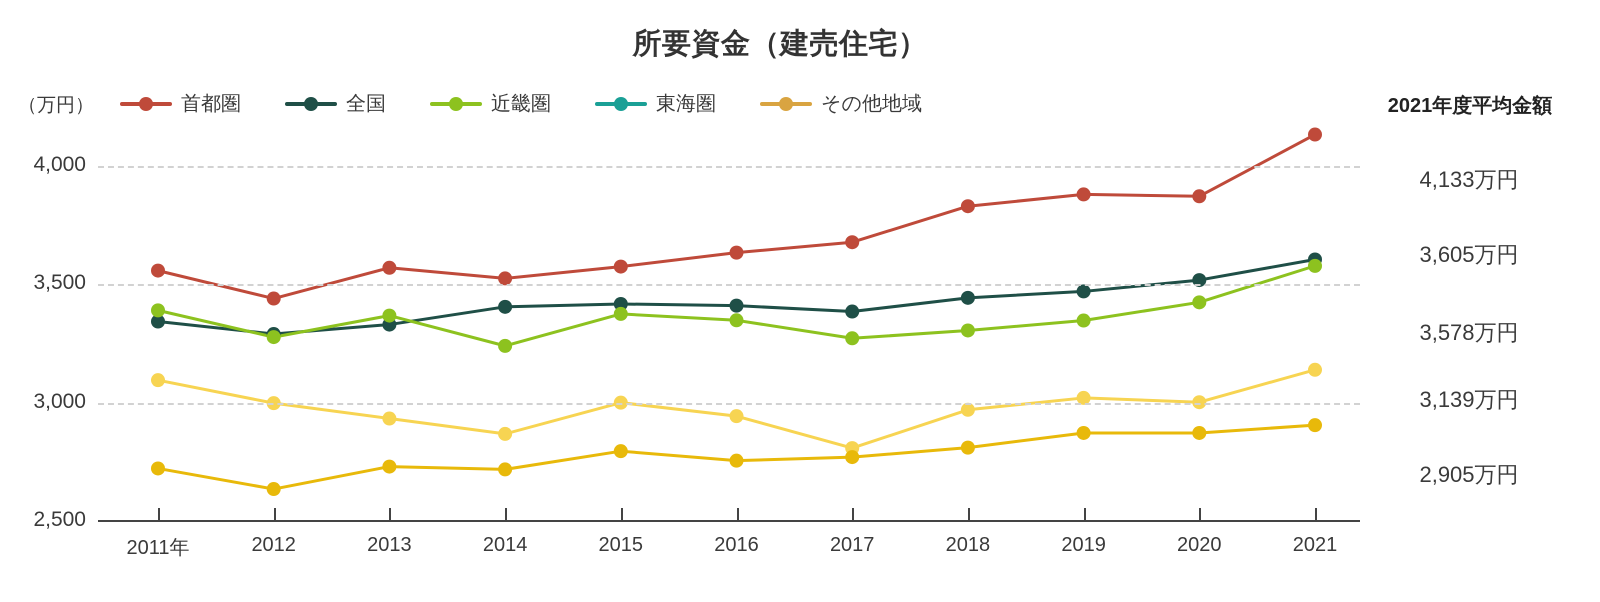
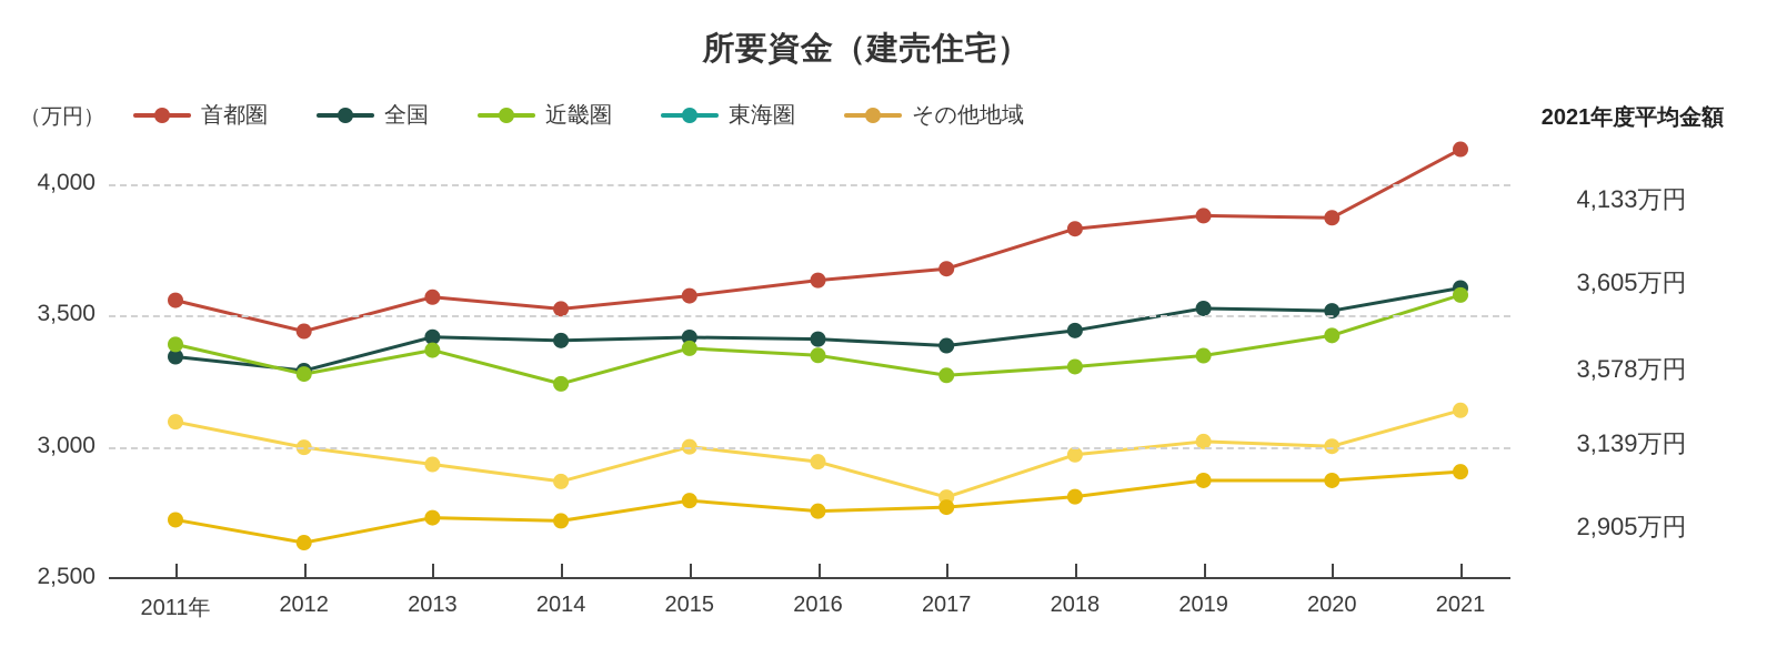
全国/2013: 3330 -> 3420
全国/2019: 3470 -> 3530
